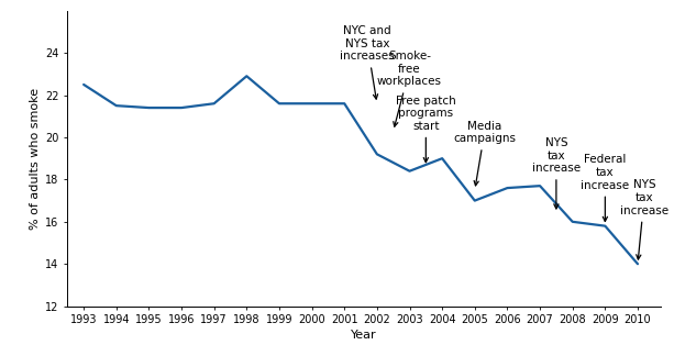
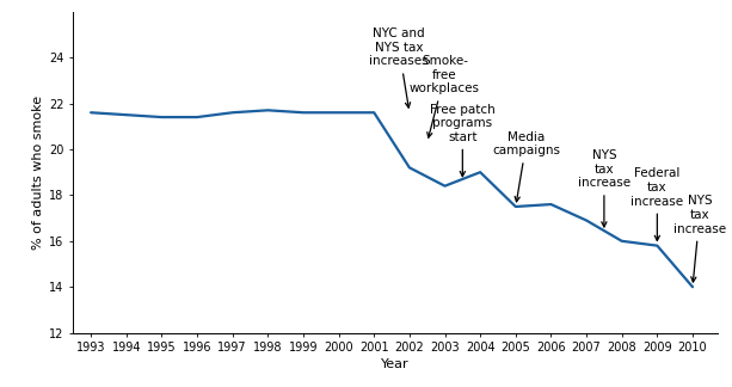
1993: 22.5 -> 21.6
1998: 22.9 -> 21.7
2005: 17.0 -> 17.5
2007: 17.7 -> 16.9
